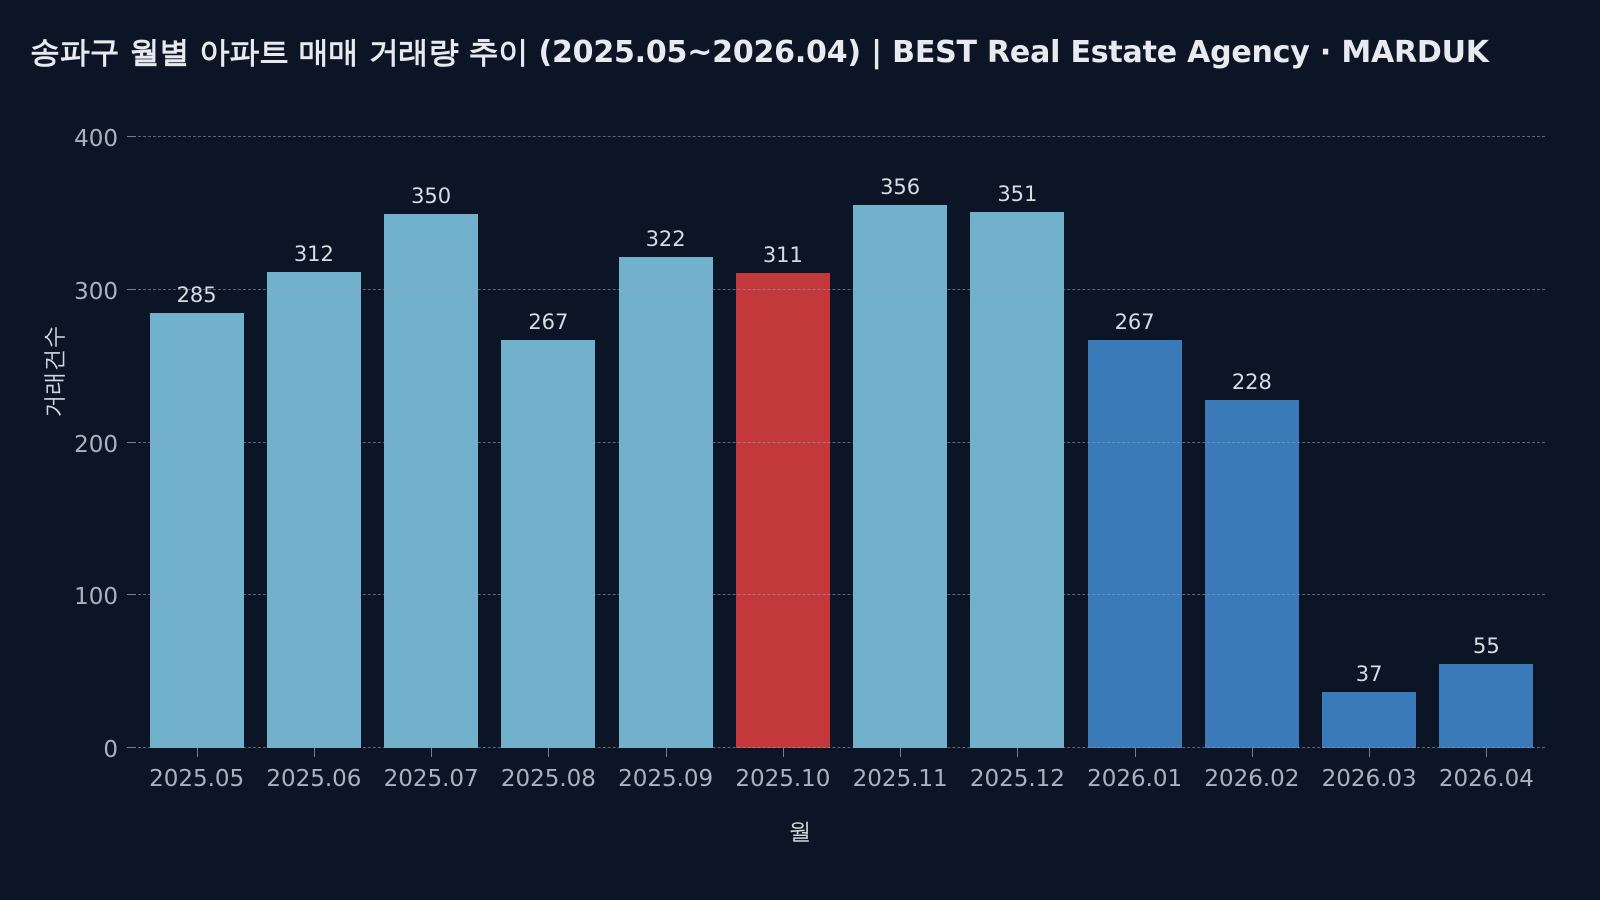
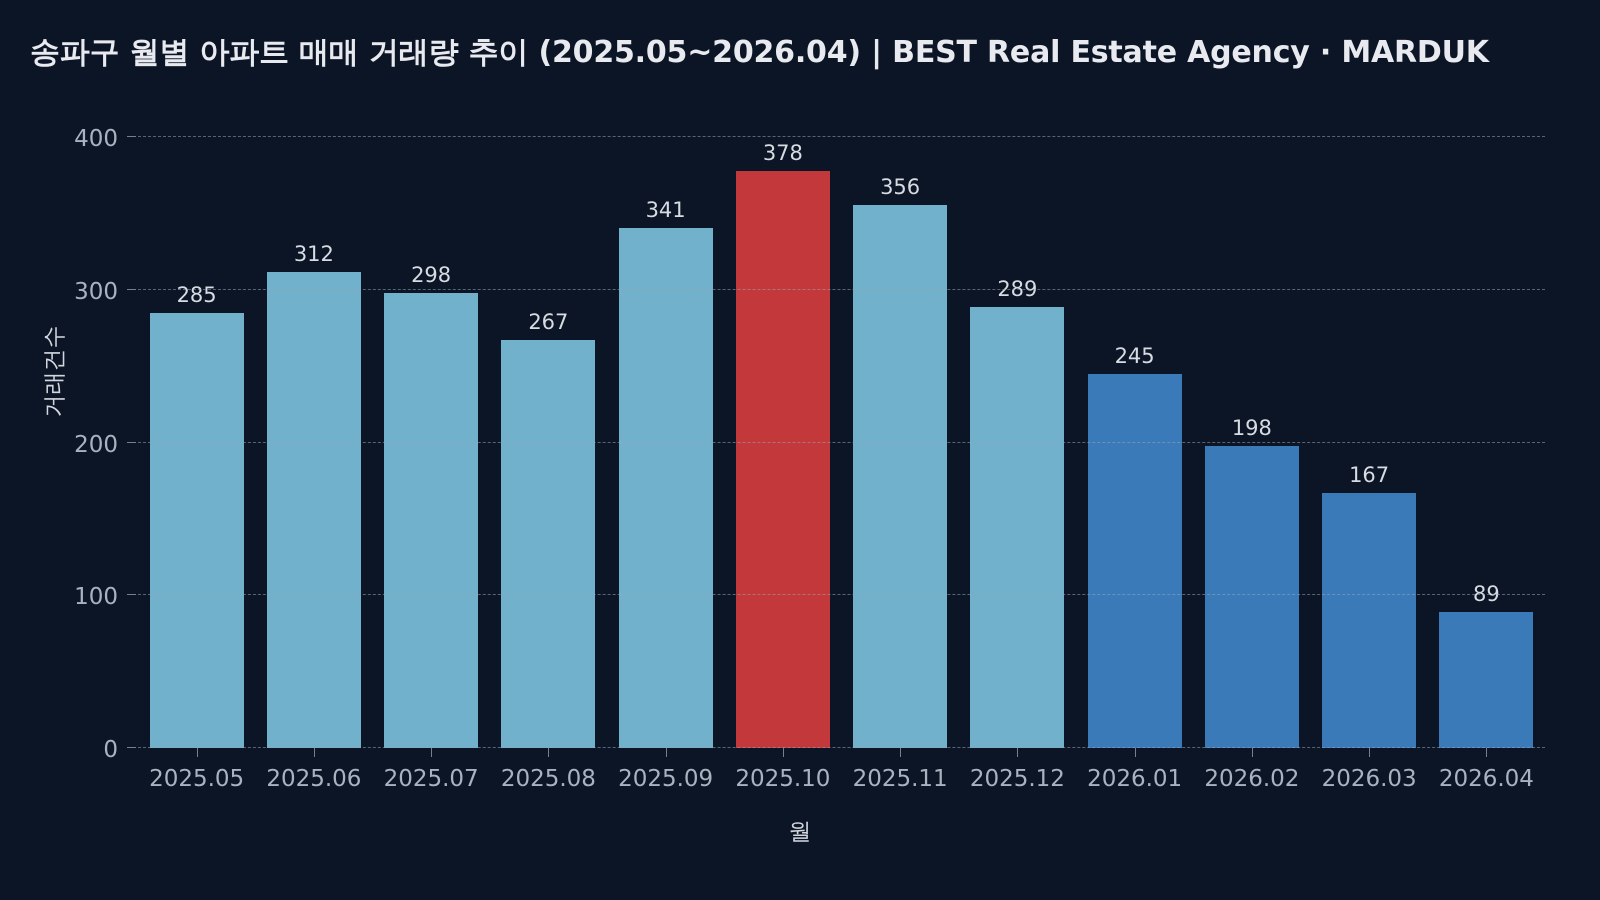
2025.07: 350 -> 298
2025.09: 322 -> 341
2025.10: 311 -> 378
2025.12: 351 -> 289
2026.01: 267 -> 245
2026.02: 228 -> 198
2026.03: 37 -> 167
2026.04: 55 -> 89
